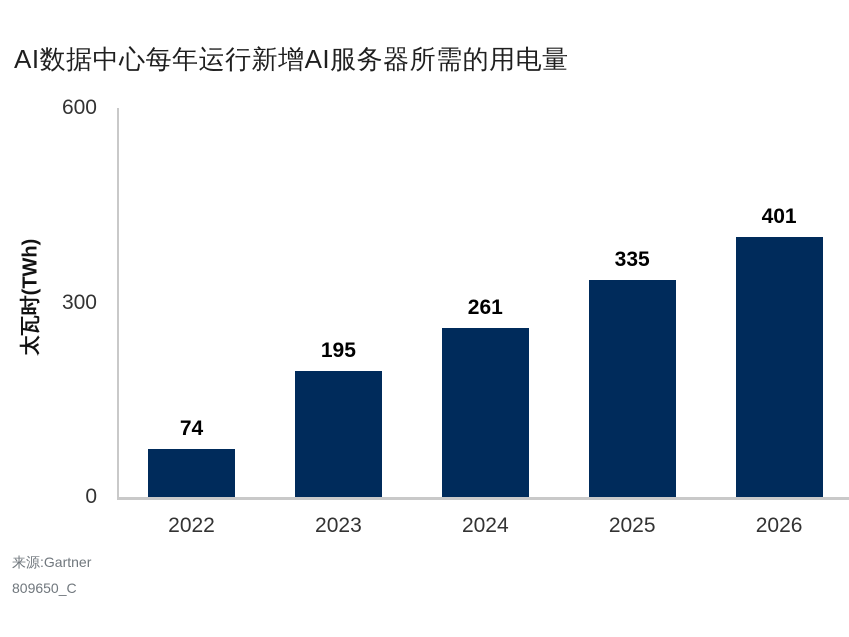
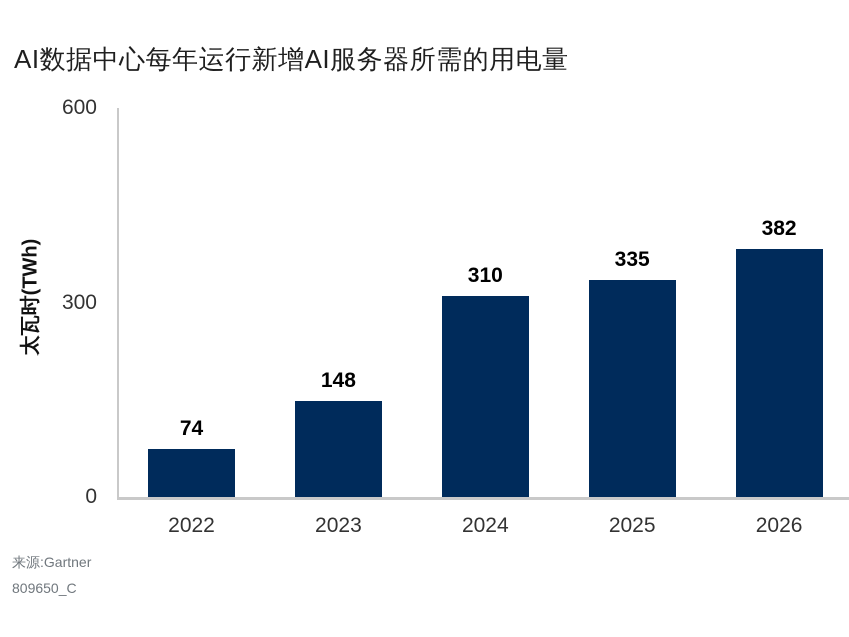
2023: 195 -> 148
2024: 261 -> 310
2026: 401 -> 382
